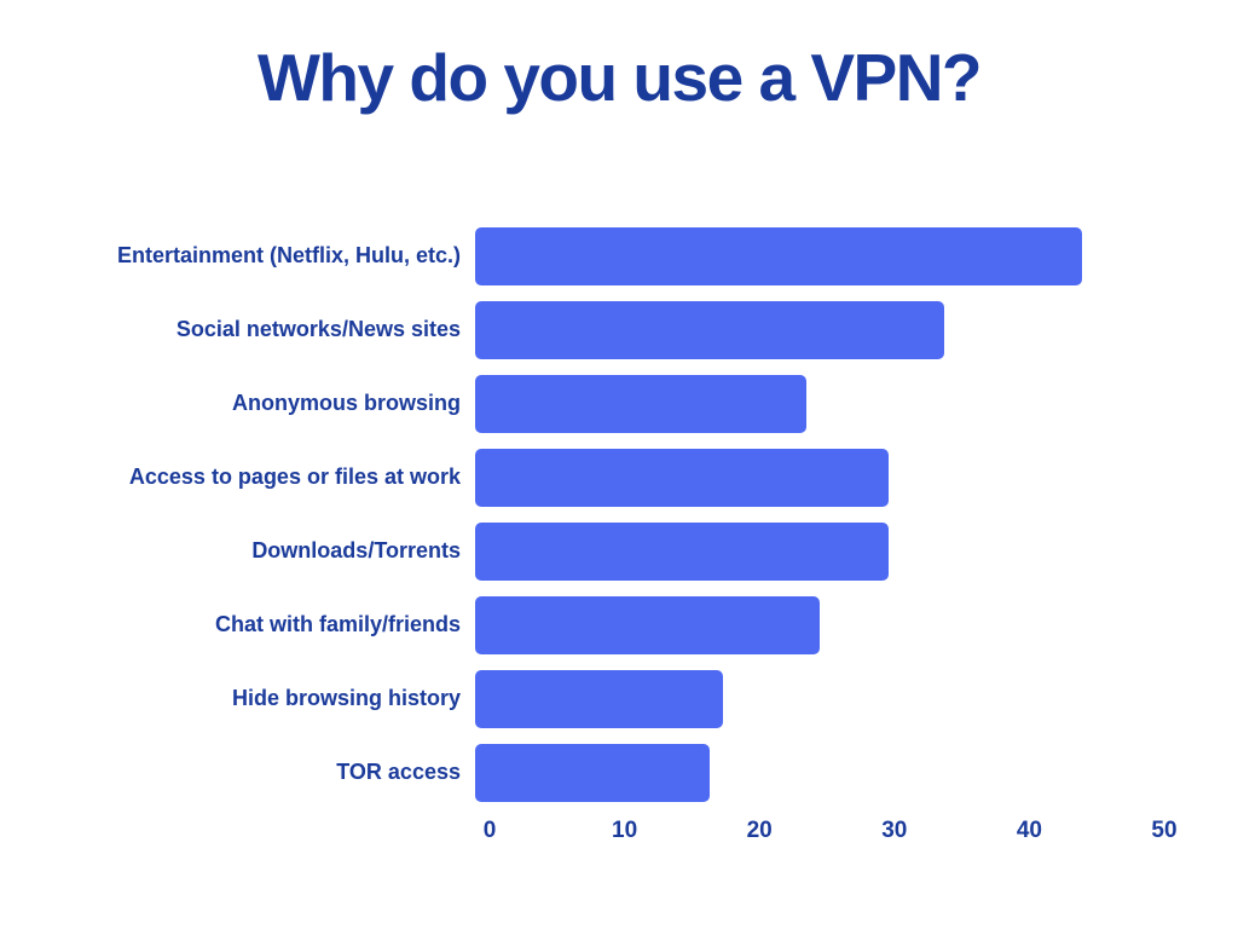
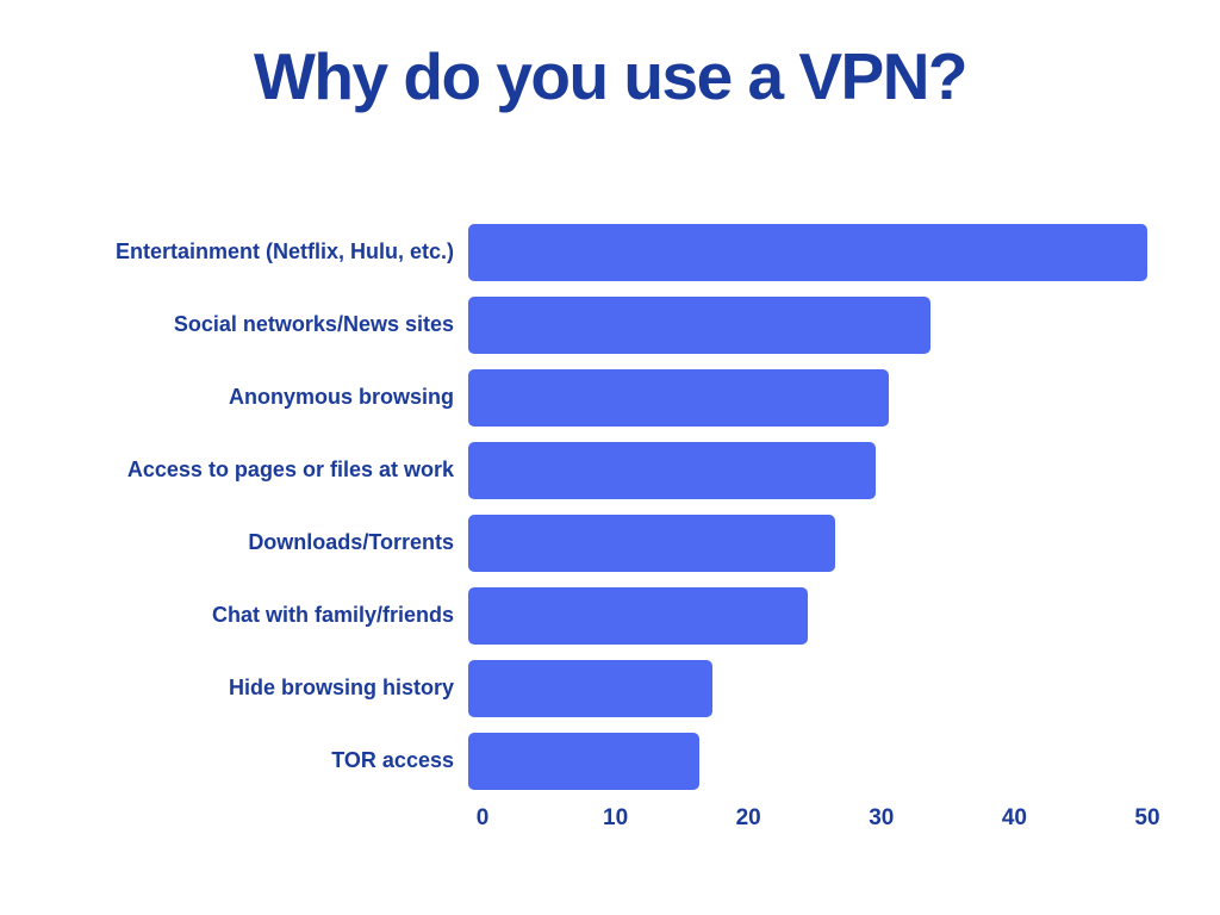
Entertainment (Netflix, Hulu, etc.): 44 -> 50
Anonymous browsing: 24 -> 31
Downloads/Torrents: 30 -> 27
